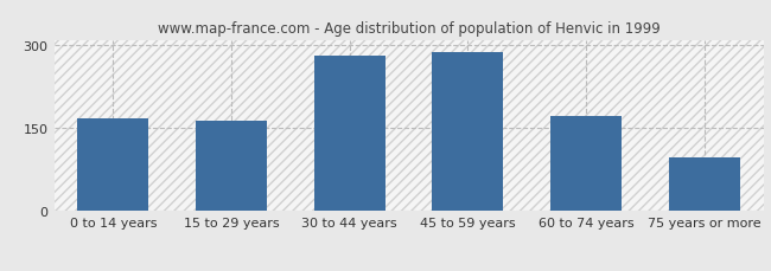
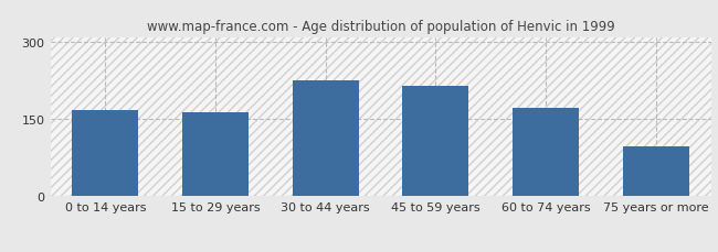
30 to 44 years: 281 -> 225
45 to 59 years: 287 -> 215
